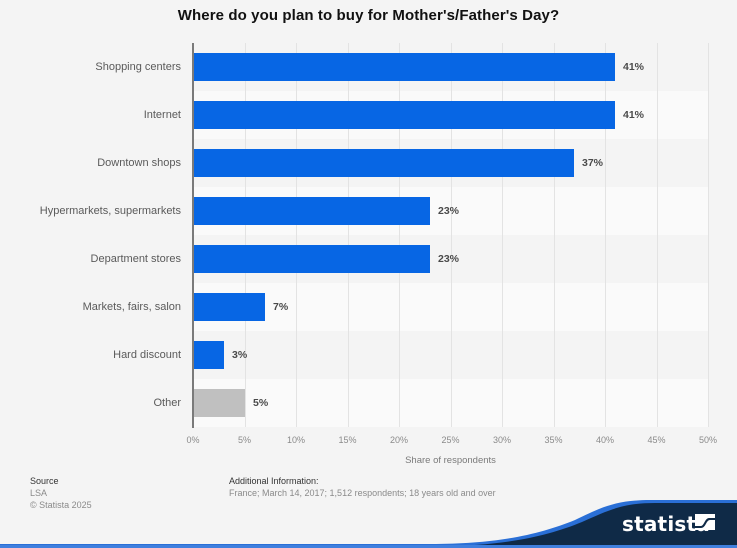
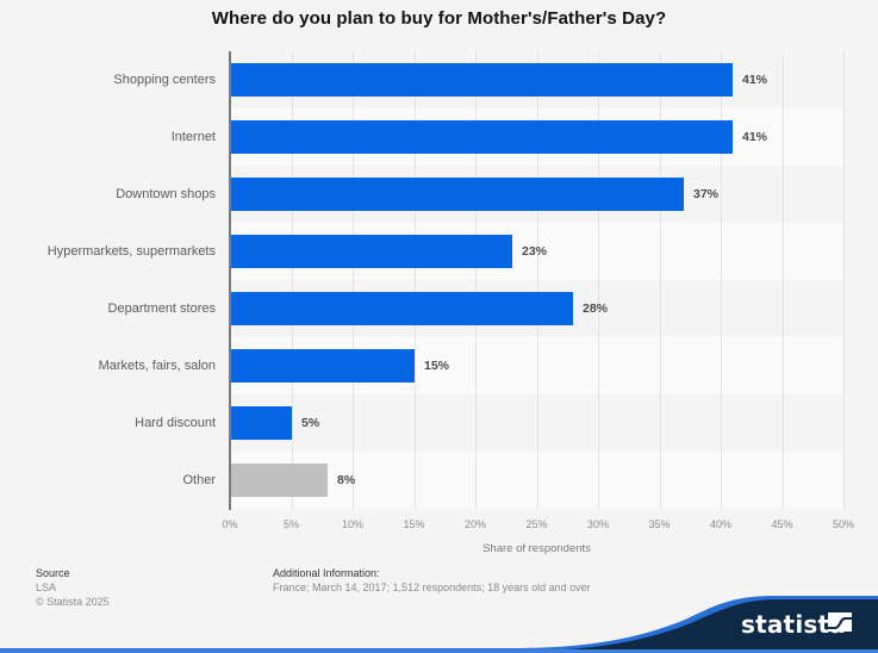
Department stores: 23% -> 28%
Markets, fairs, salon: 7% -> 15%
Hard discount: 3% -> 5%
Other: 5% -> 8%
